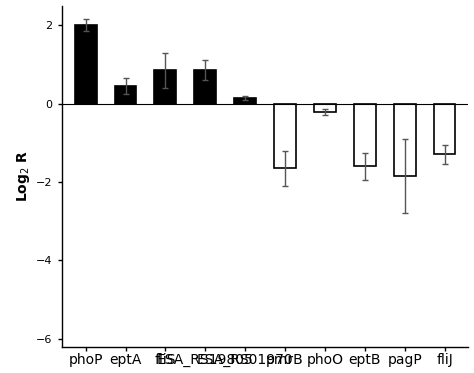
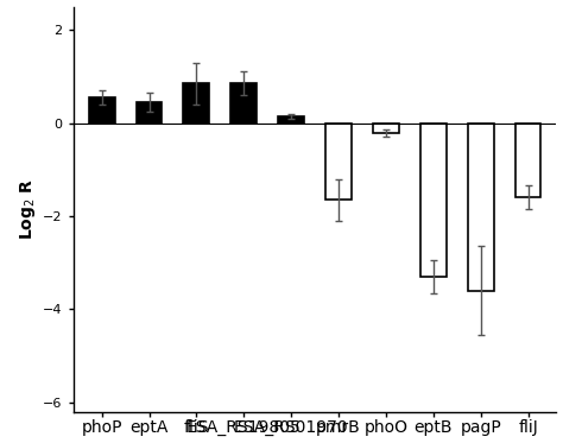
phoP: 2.00 -> 0.55
eptB: -1.60 -> -3.30
pagP: -1.85 -> -3.60
fliJ: -1.30 -> -1.60
